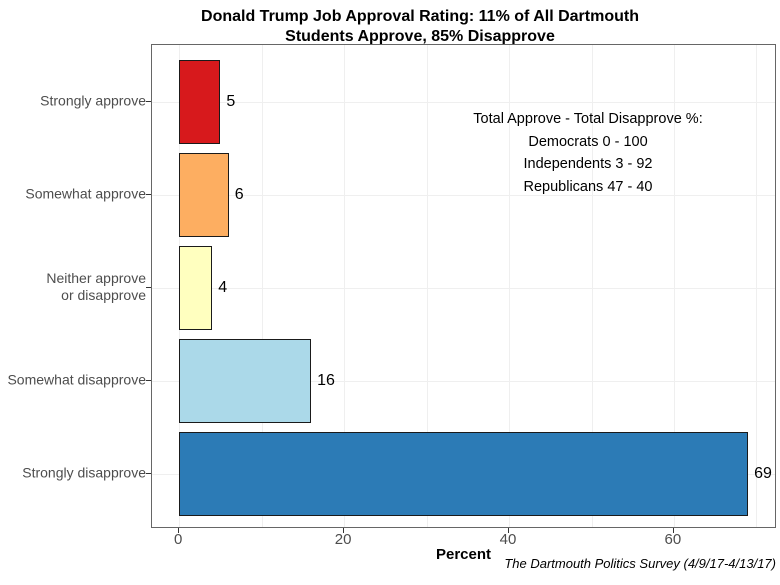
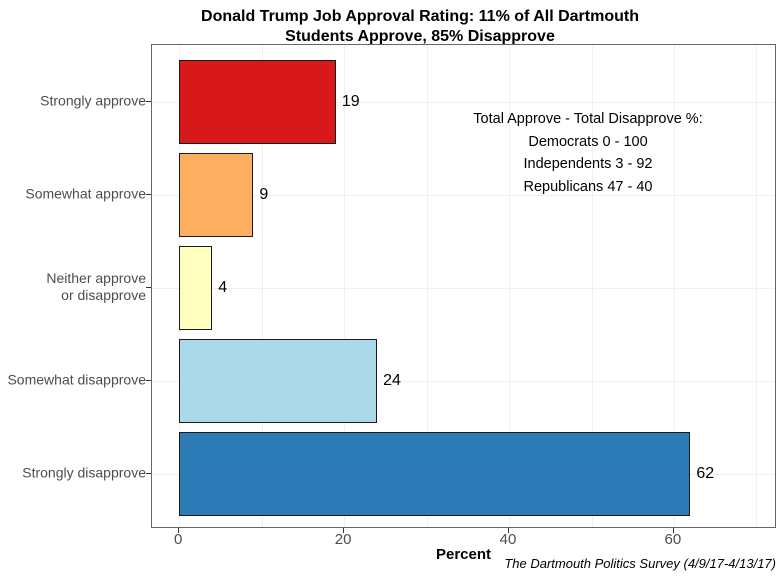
Strongly approve: 5 -> 19
Somewhat approve: 6 -> 9
Somewhat disapprove: 16 -> 24
Strongly disapprove: 69 -> 62
